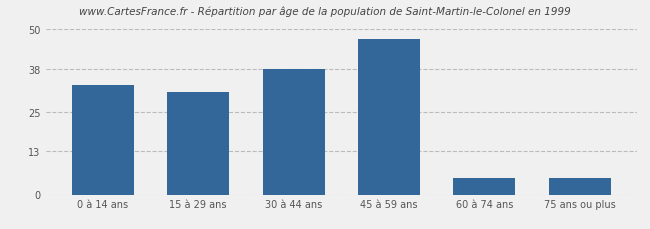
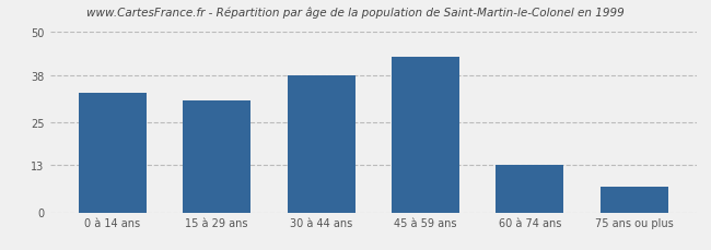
45 à 59 ans: 47 -> 43
60 à 74 ans: 5 -> 13
75 ans ou plus: 5 -> 7
